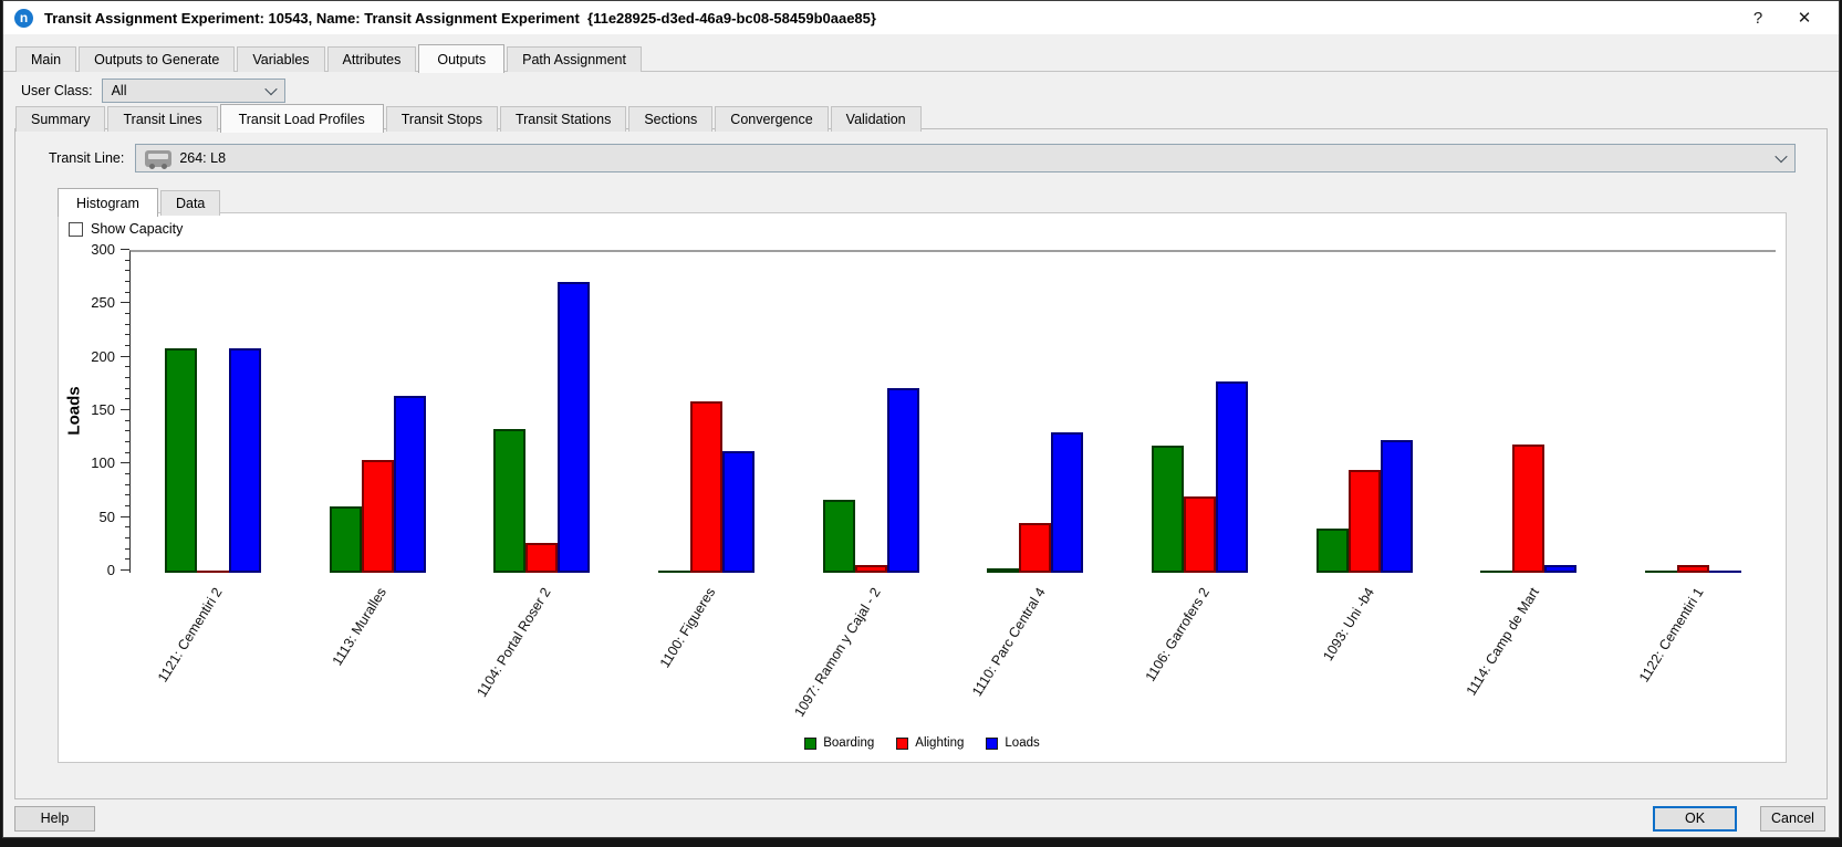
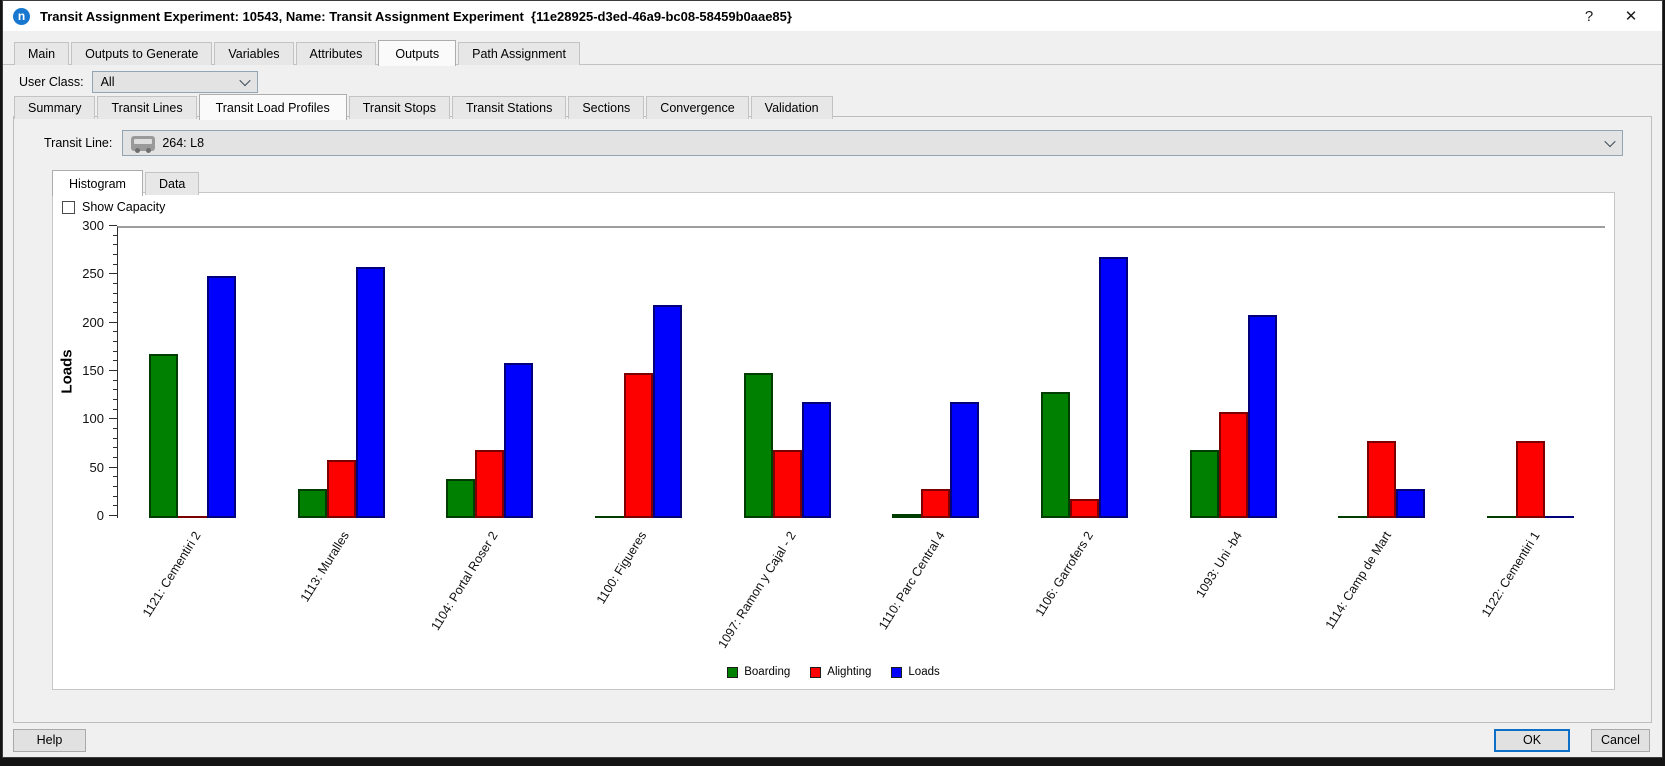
Boarding/1121: Cementiri 2: 210 -> 170
Loads/1121: Cementiri 2: 210 -> 250
Boarding/1113: Muralles: 60 -> 30
Alighting/1113: Muralles: 110 -> 60
Loads/1113: Muralles: 170 -> 260
Boarding/1104: Portal Roser 2: 140 -> 40
Alighting/1104: Portal Roser 2: 30 -> 70
Loads/1104: Portal Roser 2: 270 -> 160
Alighting/1100: Figueres: 160 -> 150
Loads/1100: Figueres: 110 -> 220
Boarding/1097: Ramon y Cajal - 2: 70 -> 150
Alighting/1097: Ramon y Cajal - 2: 10 -> 70
Loads/1097: Ramon y Cajal - 2: 170 -> 120
Alighting/1110: Parc Central 4: 50 -> 30
Loads/1110: Parc Central 4: 130 -> 120
Boarding/1106: Garrofers 2: 120 -> 130
Alighting/1106: Garrofers 2: 70 -> 20
Loads/1106: Garrofers 2: 180 -> 270
Boarding/1093: Uni -b4: 40 -> 70
Alighting/1093: Uni -b4: 100 -> 110
Loads/1093: Uni -b4: 120 -> 210
Alighting/1114: Camp de Mart: 120 -> 80
Loads/1114: Camp de Mart: 10 -> 30
Alighting/1122: Cementiri 1: 10 -> 80
